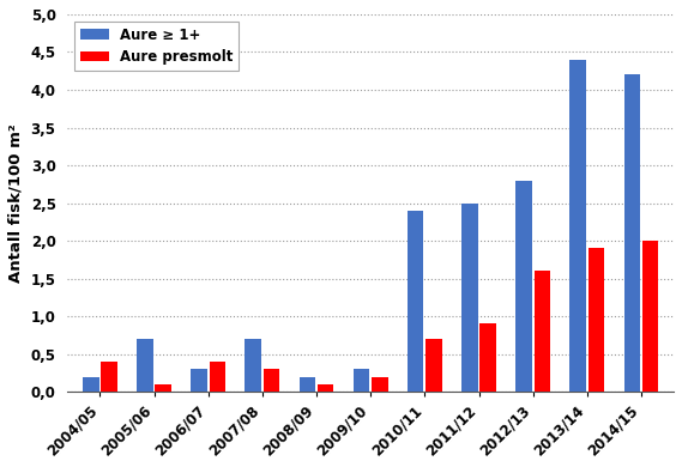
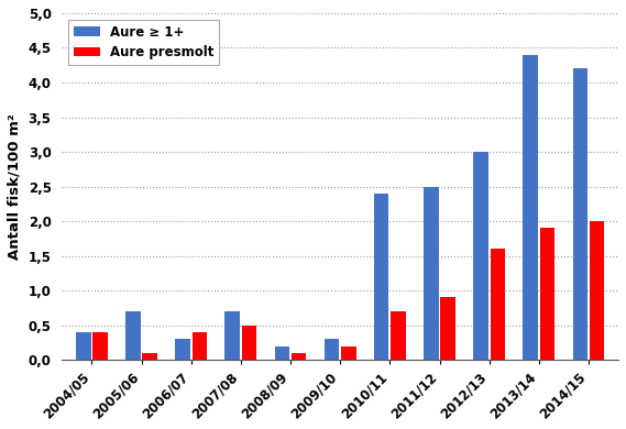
Aure ≥ 1+/2004/05: 0,2 -> 0,4
Aure presmolt/2007/08: 0,3 -> 0,5
Aure ≥ 1+/2012/13: 2,8 -> 3,0
